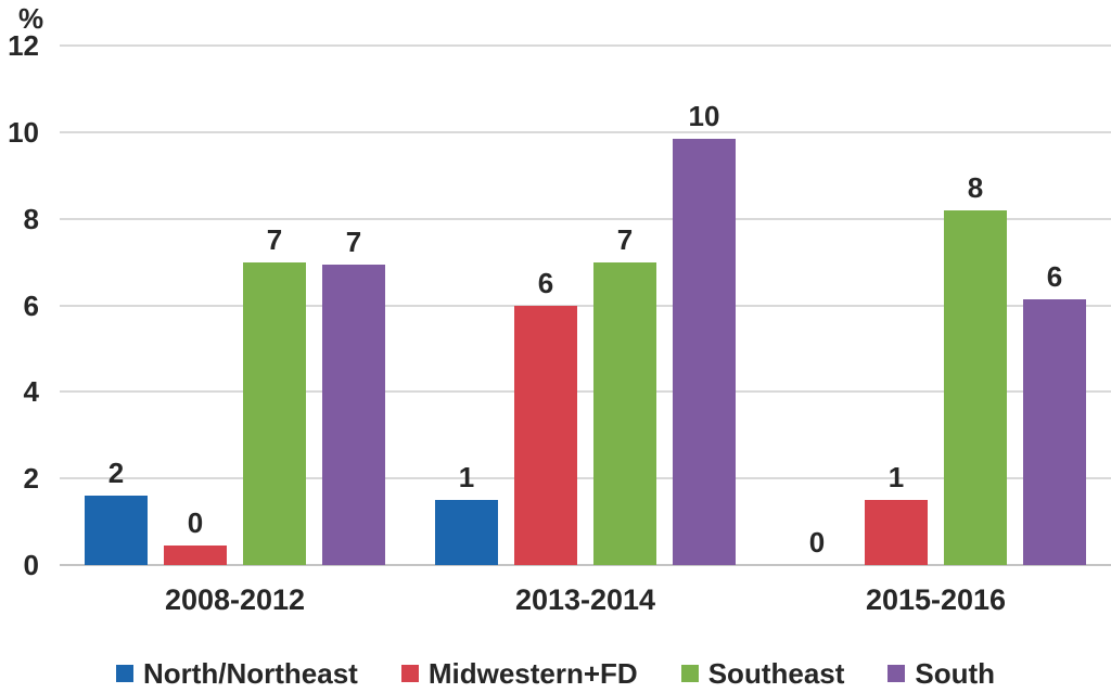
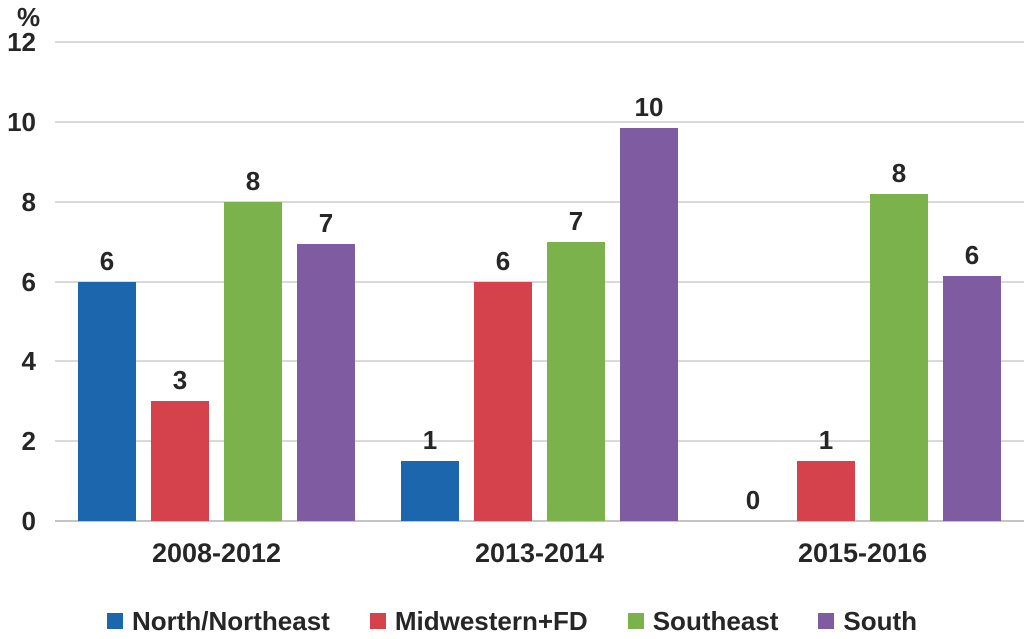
North/Northeast/2008-2012: 2 -> 6
Midwestern+FD/2008-2012: 0 -> 3
Southeast/2008-2012: 7 -> 8
